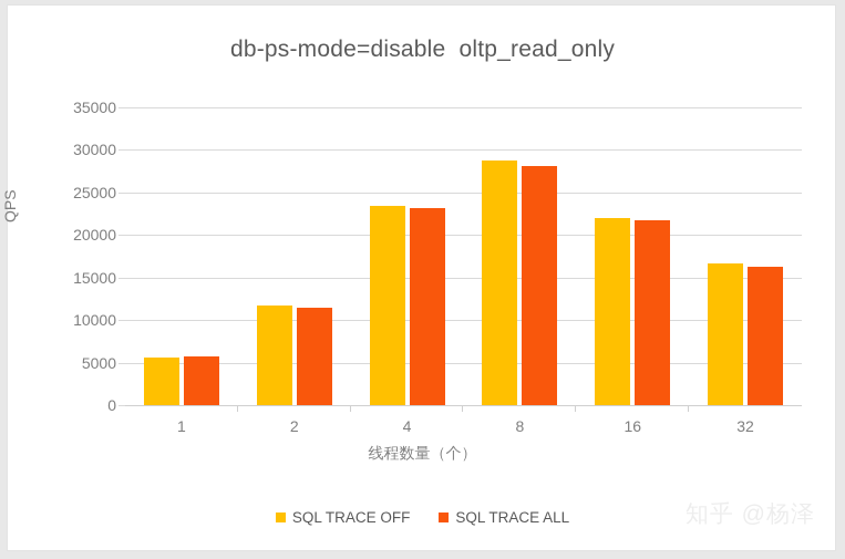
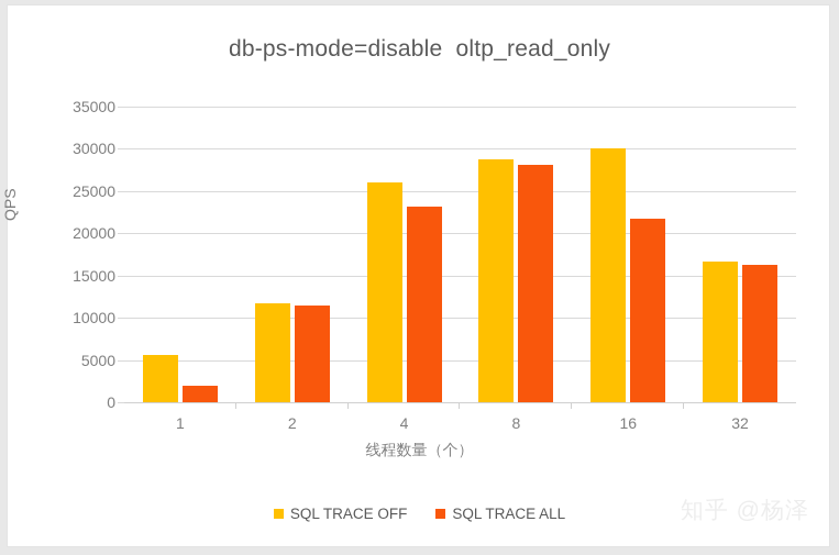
SQL TRACE ALL/1: 6000 -> 2000
SQL TRACE OFF/4: 23000 -> 26000
SQL TRACE OFF/16: 22000 -> 30000
